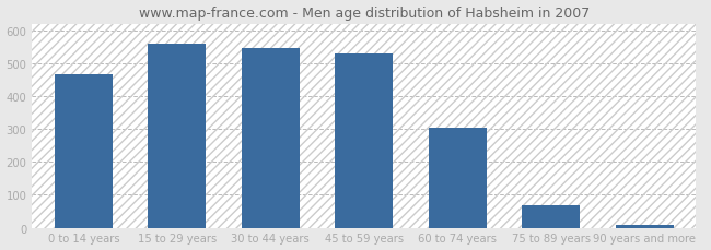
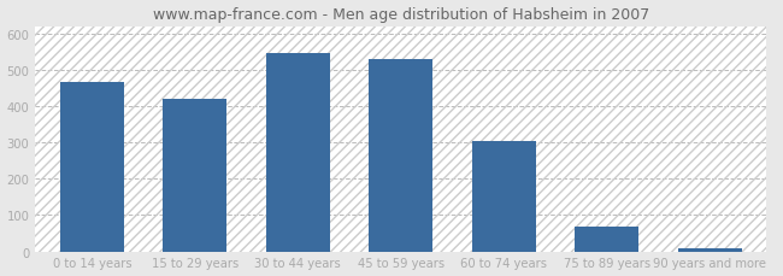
15 to 29 years: 560 -> 420
